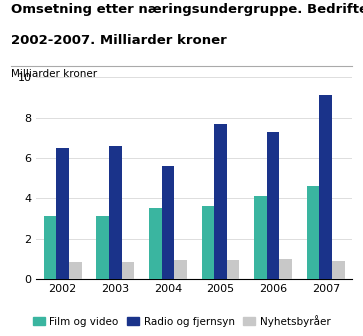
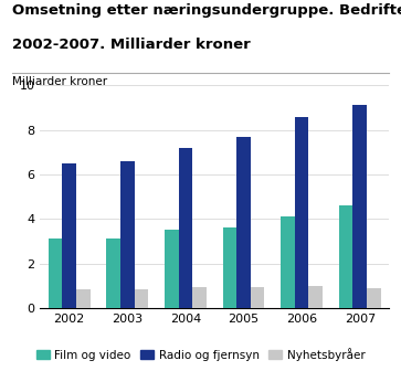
Radio og fjernsyn/2004: 5.6 -> 7.2
Radio og fjernsyn/2006: 7.3 -> 8.6
